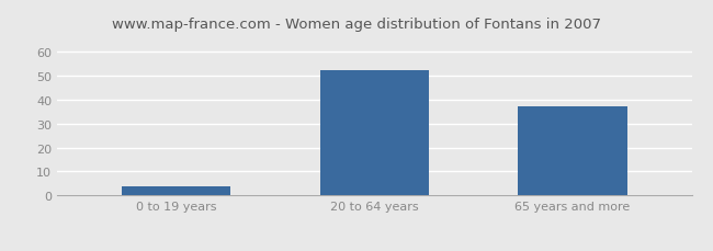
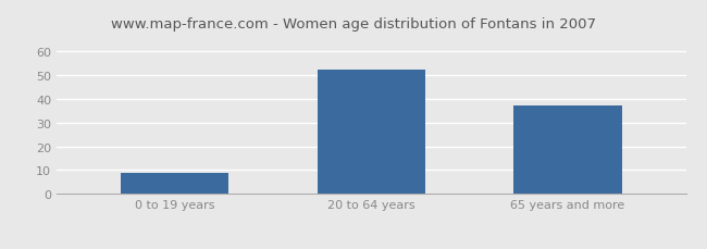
0 to 19 years: 4 -> 9
